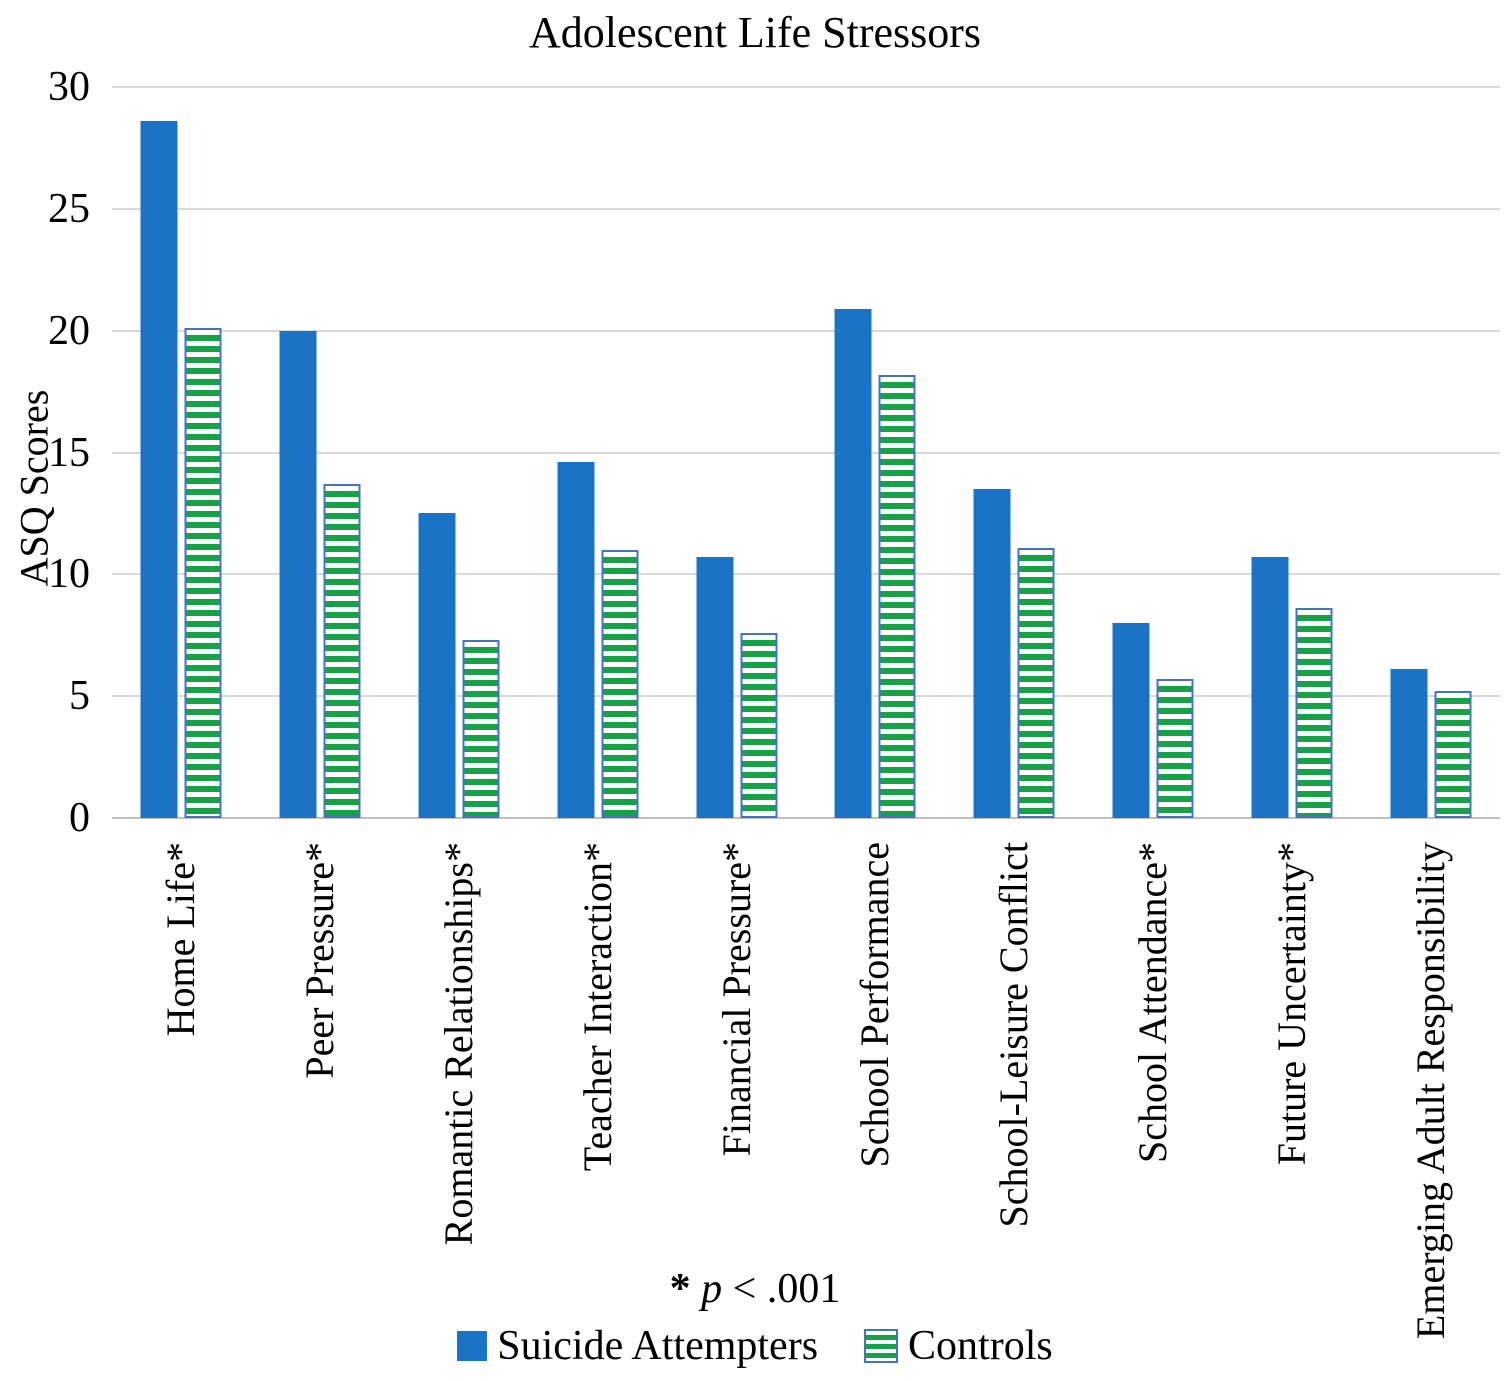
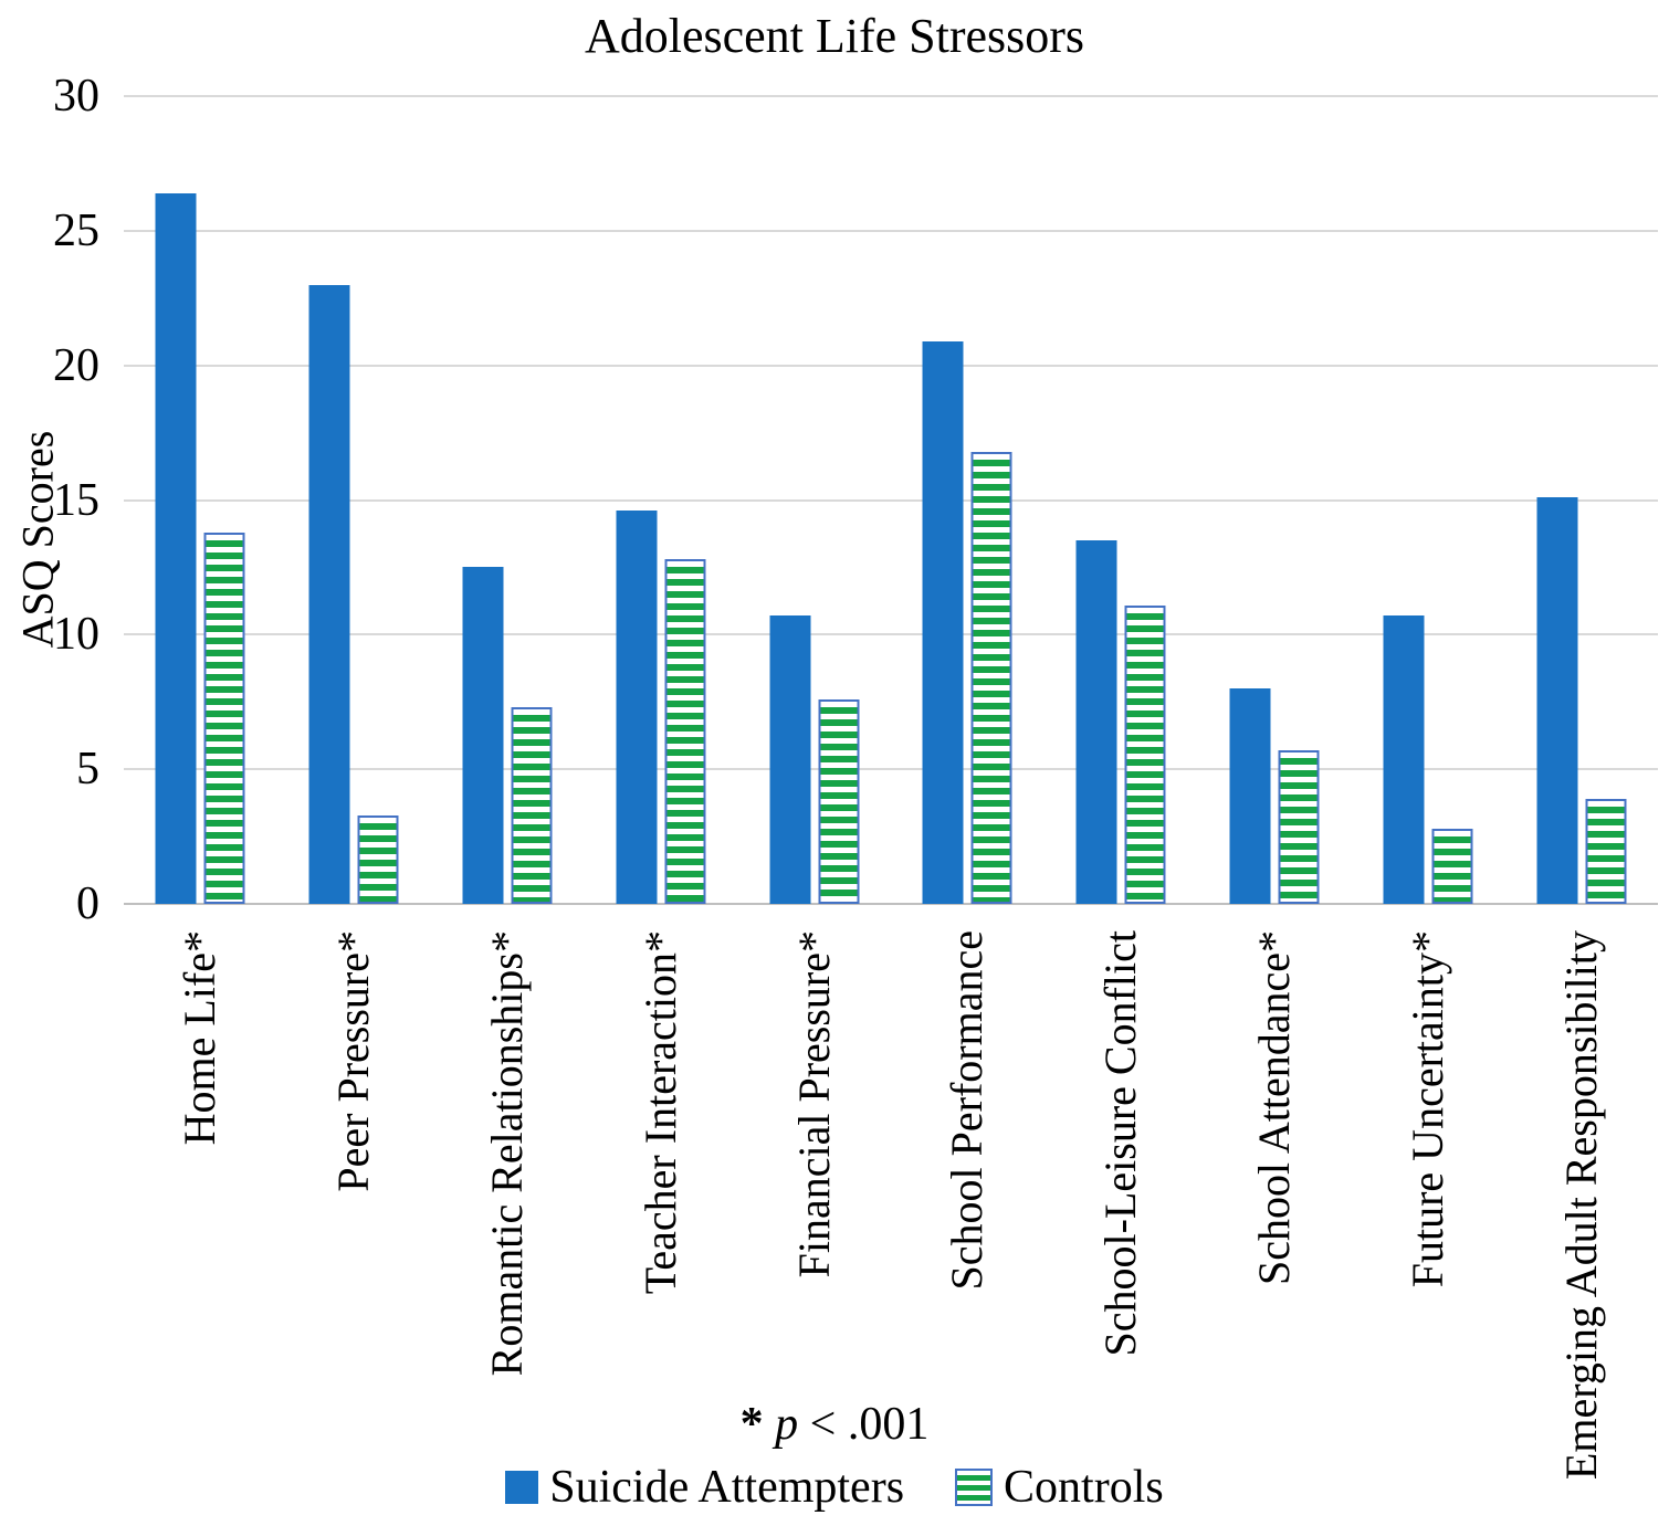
Suicide Attempters/Home Life*: 28.6 -> 26.4
Controls/Home Life*: 20.1 -> 13.8
Suicide Attempters/Peer Pressure*: 20.0 -> 23.0
Controls/Peer Pressure*: 13.7 -> 3.3
Controls/Teacher Interaction*: 11.0 -> 12.8
Controls/School Performance: 18.2 -> 16.8
Controls/Future Uncertainty*: 8.6 -> 2.8
Suicide Attempters/Emerging Adult Responsibility: 6.1 -> 15.1
Controls/Emerging Adult Responsibility: 5.2 -> 3.9
